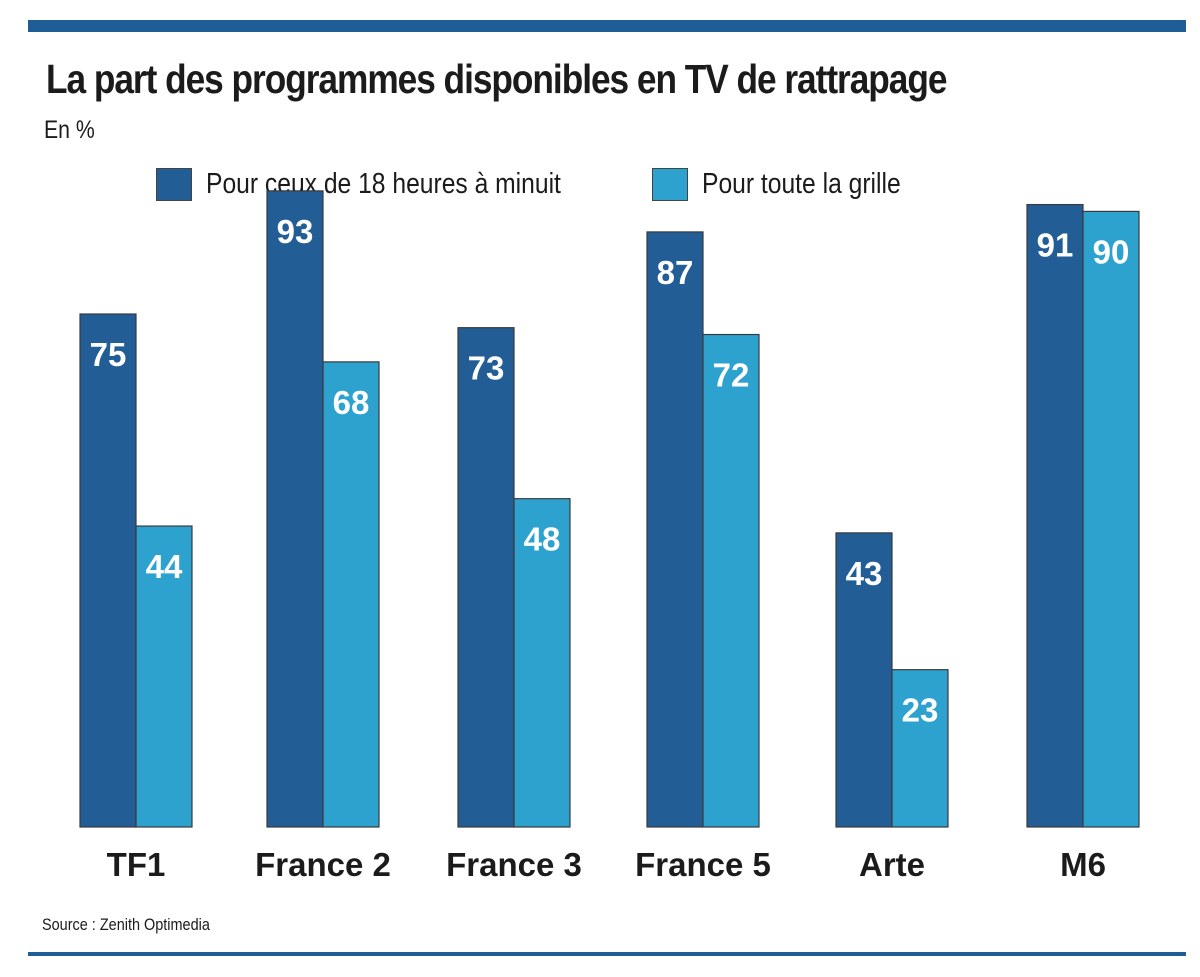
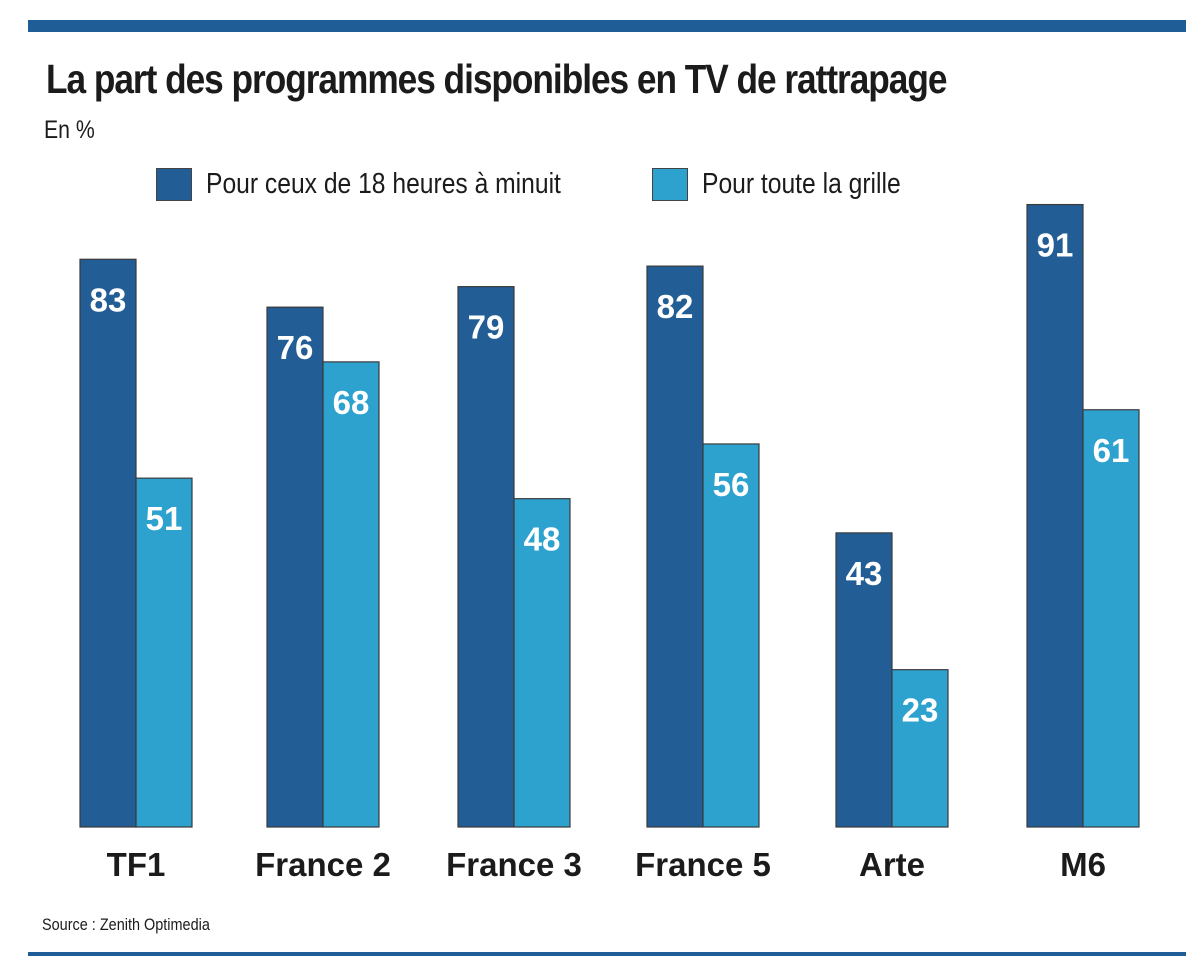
Pour ceux de 18 heures à minuit/TF1: 75 -> 83
Pour toute la grille/TF1: 44 -> 51
Pour ceux de 18 heures à minuit/France 2: 93 -> 76
Pour ceux de 18 heures à minuit/France 3: 73 -> 79
Pour ceux de 18 heures à minuit/France 5: 87 -> 82
Pour toute la grille/France 5: 72 -> 56
Pour toute la grille/M6: 90 -> 61
